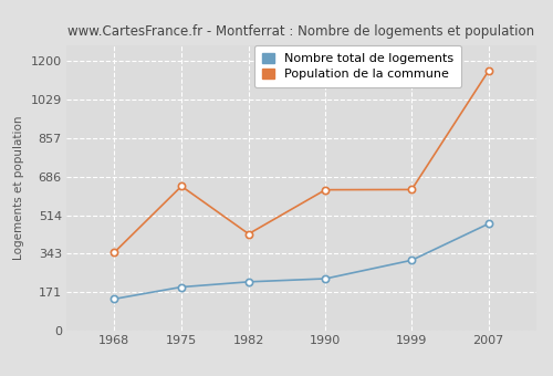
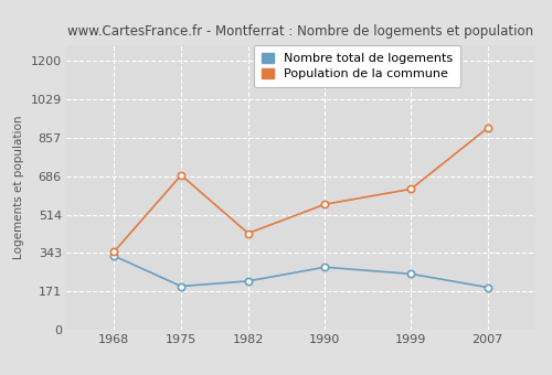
Nombre total de logements/1968: 142 -> 330
Population de la commune/1975: 643 -> 690
Nombre total de logements/1990: 232 -> 280
Population de la commune/1990: 627 -> 560
Nombre total de logements/1999: 314 -> 250
Nombre total de logements/2007: 476 -> 190
Population de la commune/2007: 1155 -> 900
